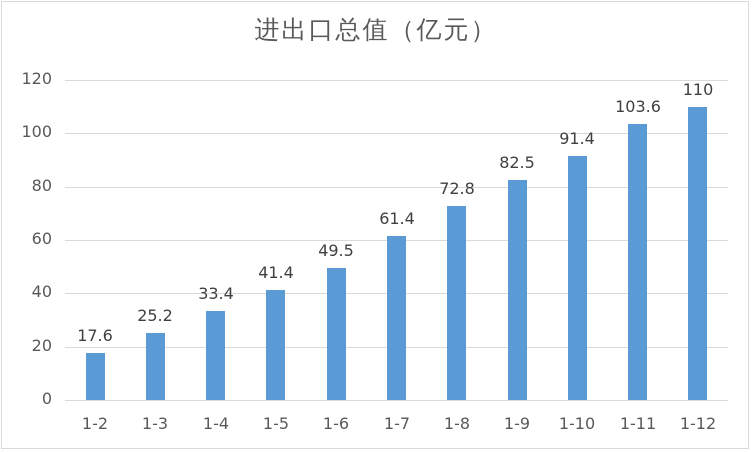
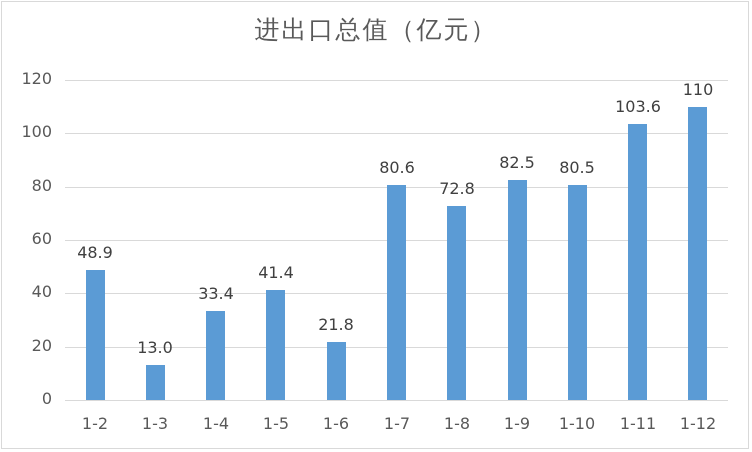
1-2: 17.6 -> 48.9
1-3: 25.2 -> 13.0
1-6: 49.5 -> 21.8
1-7: 61.4 -> 80.6
1-10: 91.4 -> 80.5
